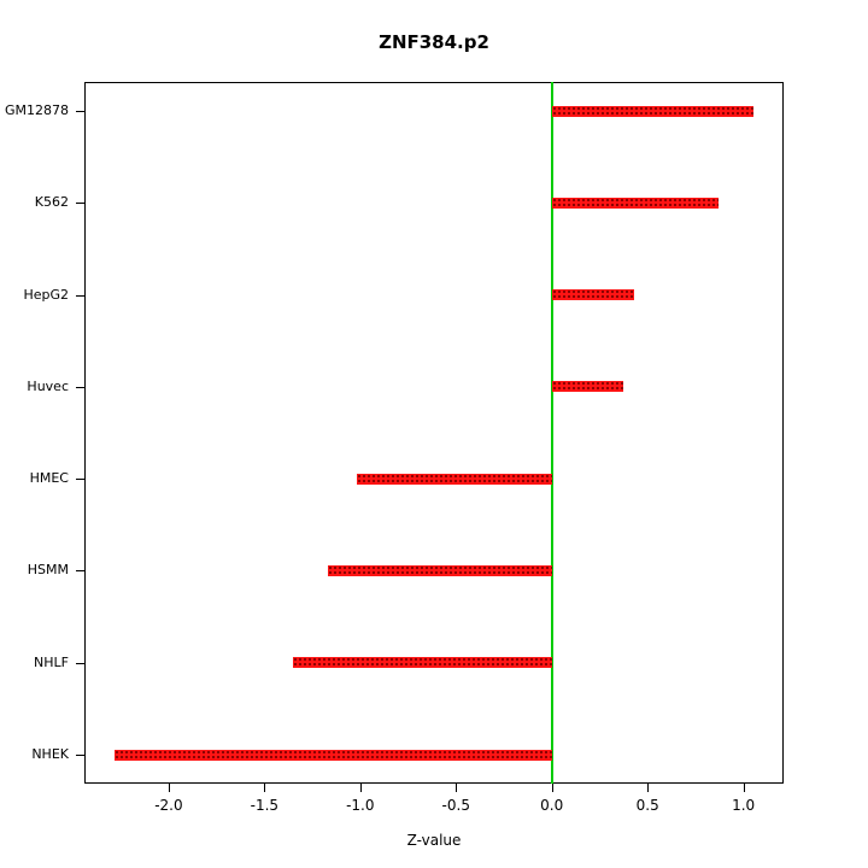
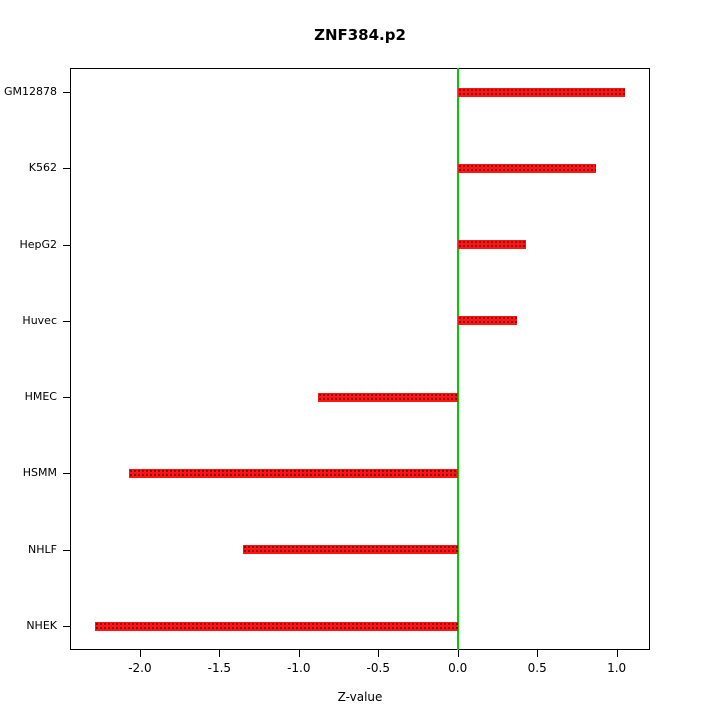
HMEC: -1.02 -> -0.88
HSMM: -1.17 -> -2.07
